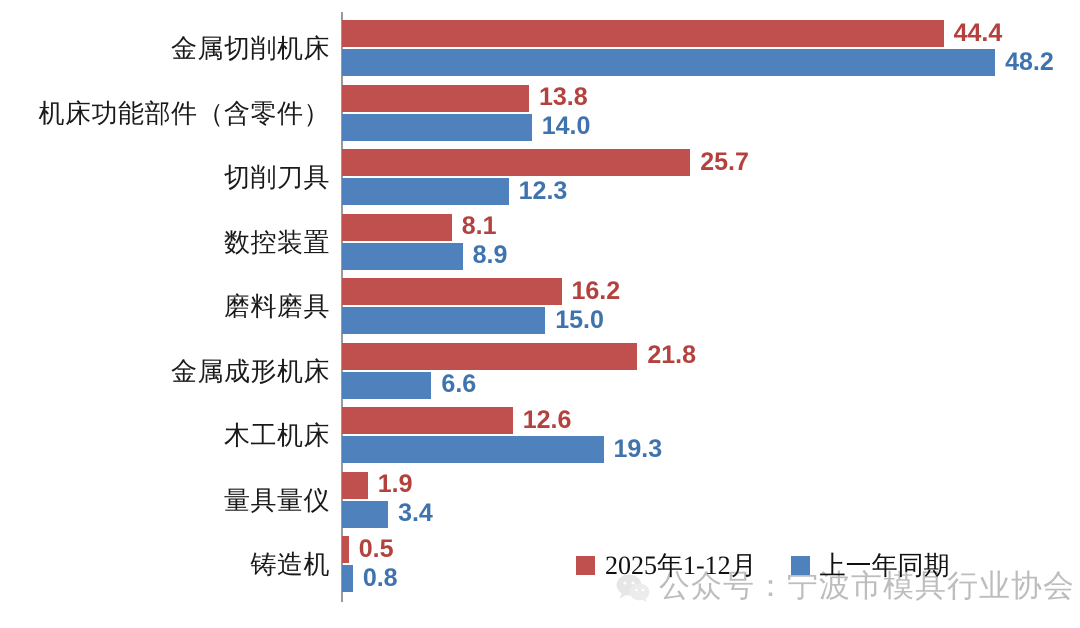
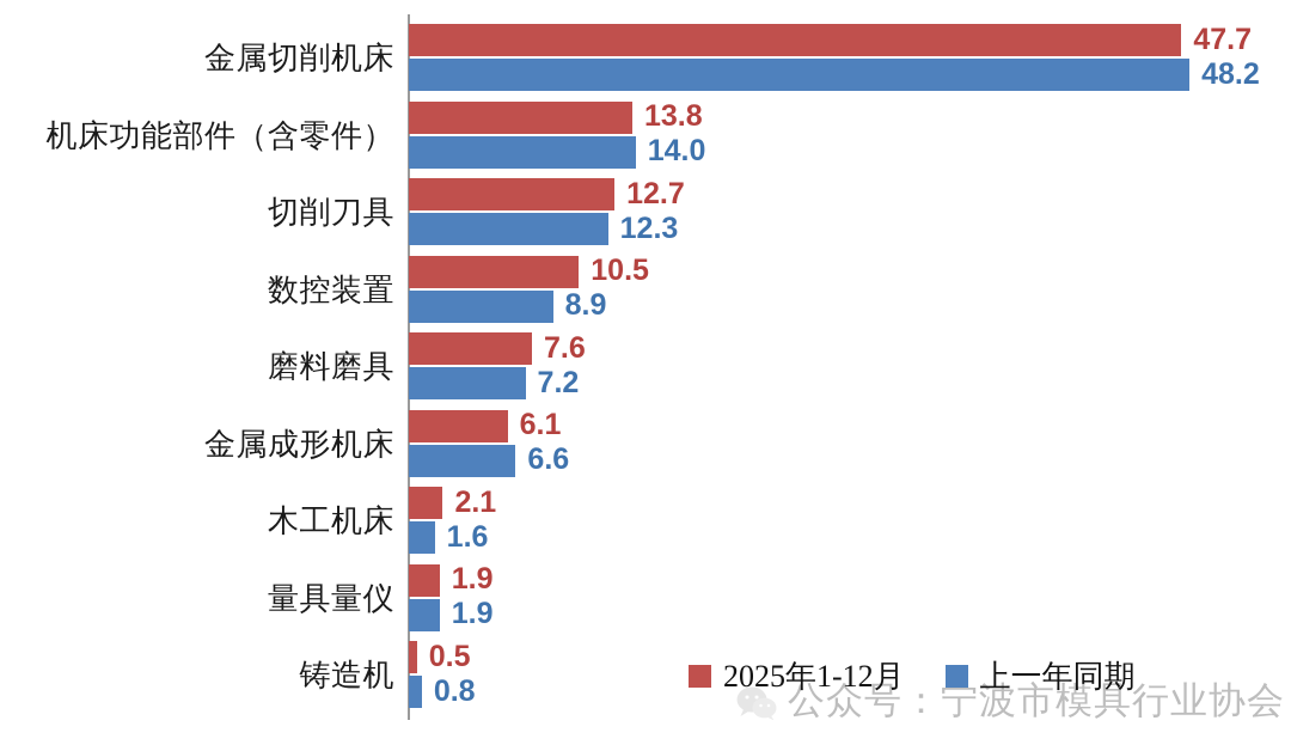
2025年1-12月/金属切削机床: 44.4 -> 47.7
2025年1-12月/切削刀具: 25.7 -> 12.7
2025年1-12月/数控装置: 8.1 -> 10.5
2025年1-12月/磨料磨具: 16.2 -> 7.6
上一年同期/磨料磨具: 15.0 -> 7.2
2025年1-12月/金属成形机床: 21.8 -> 6.1
2025年1-12月/木工机床: 12.6 -> 2.1
上一年同期/木工机床: 19.3 -> 1.6
上一年同期/量具量仪: 3.4 -> 1.9
